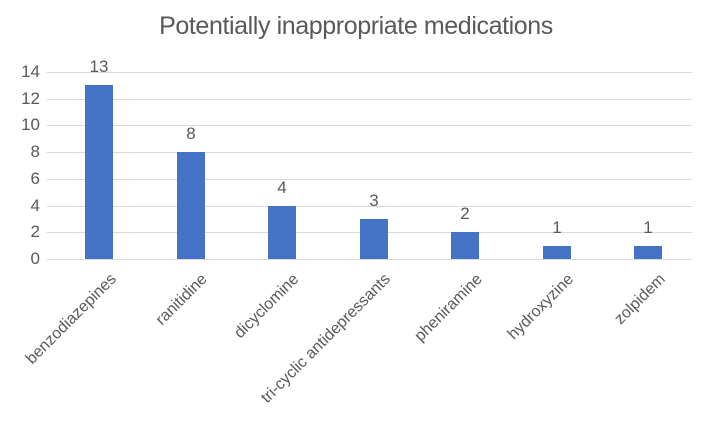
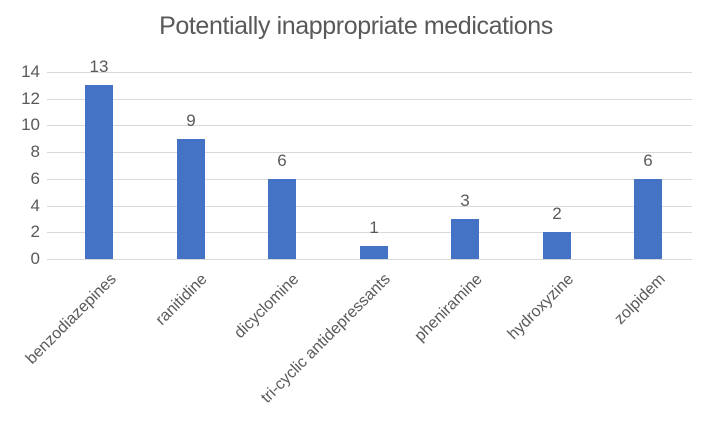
ranitidine: 8 -> 9
dicyclomine: 4 -> 6
tri-cyclic antidepressants: 3 -> 1
pheniramine: 2 -> 3
hydroxyzine: 1 -> 2
zolpidem: 1 -> 6
